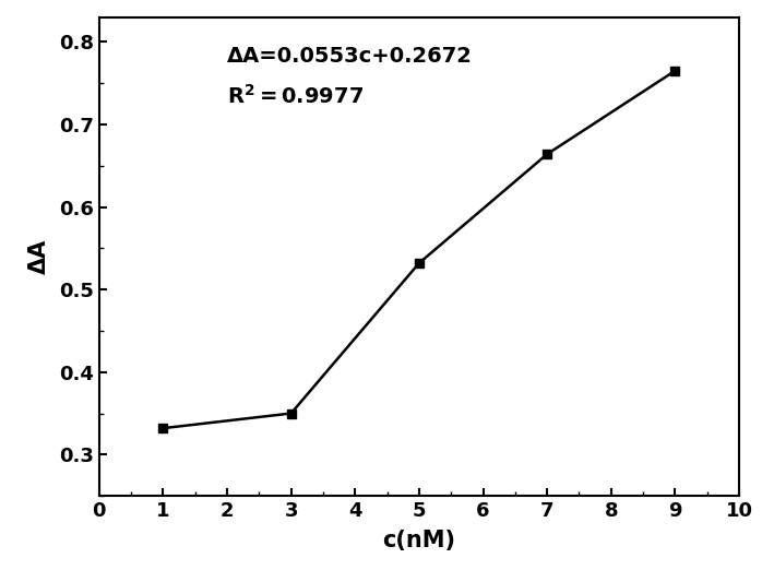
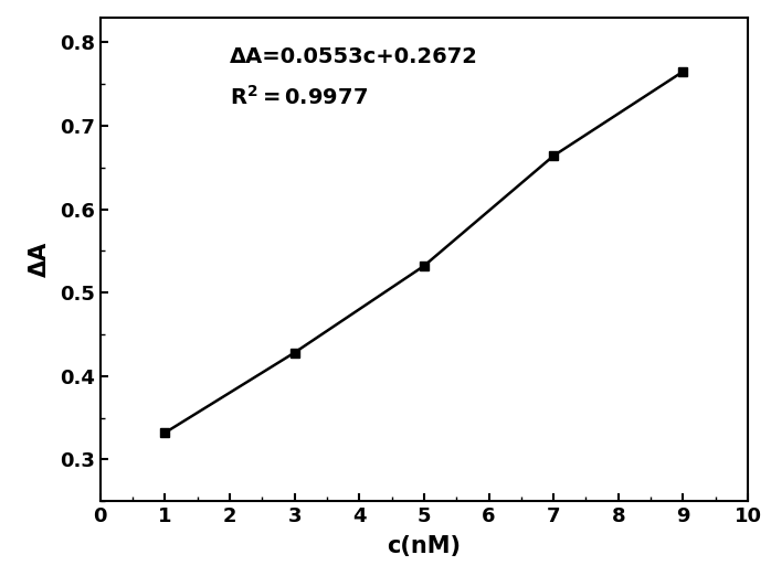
3: 0.350 -> 0.428
